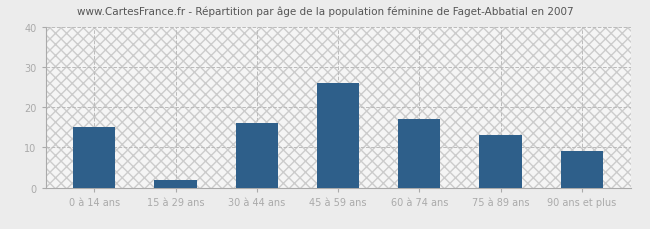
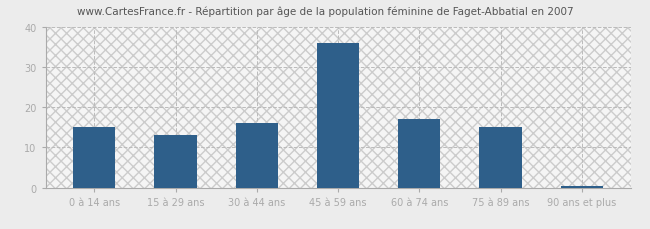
15 à 29 ans: 2.0 -> 13.0
45 à 59 ans: 26.0 -> 36.0
75 à 89 ans: 13.0 -> 15.0
90 ans et plus: 9.0 -> 0.5
